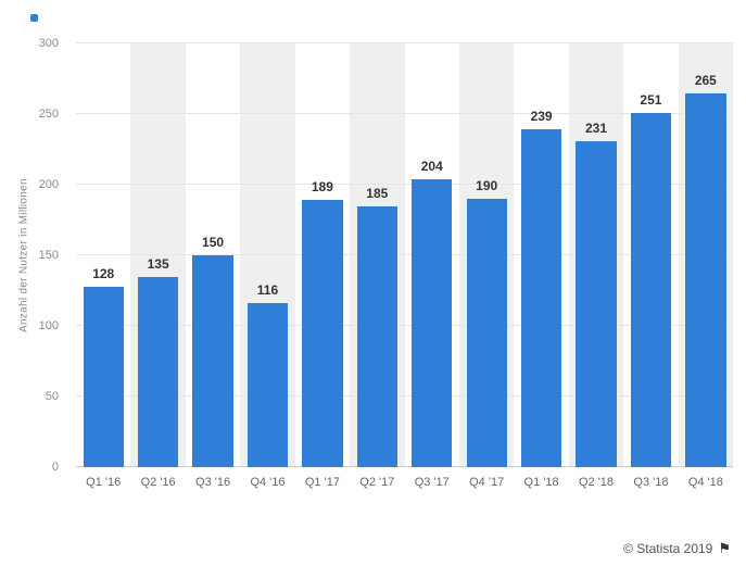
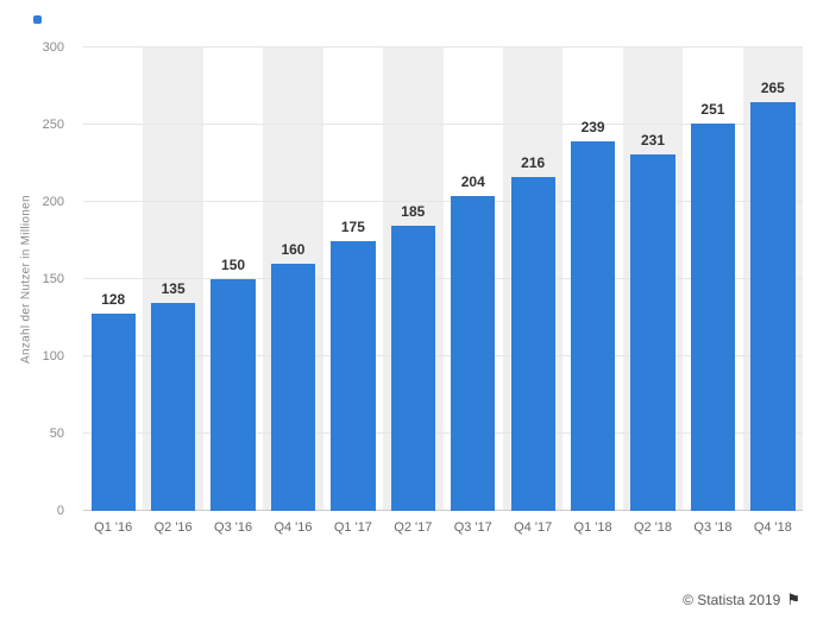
Q4 '16: 116 -> 160
Q1 '17: 189 -> 175
Q4 '17: 190 -> 216
